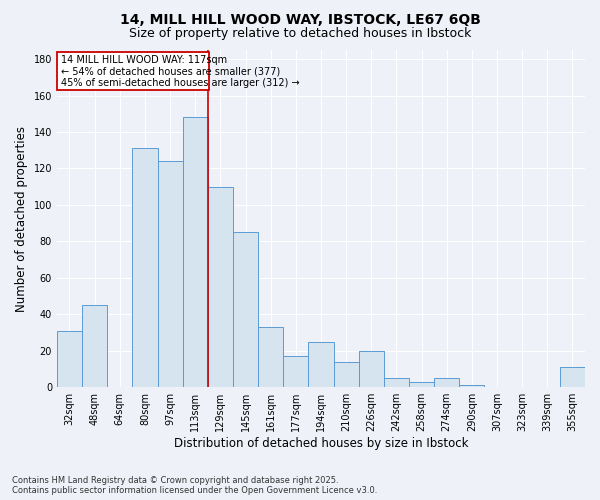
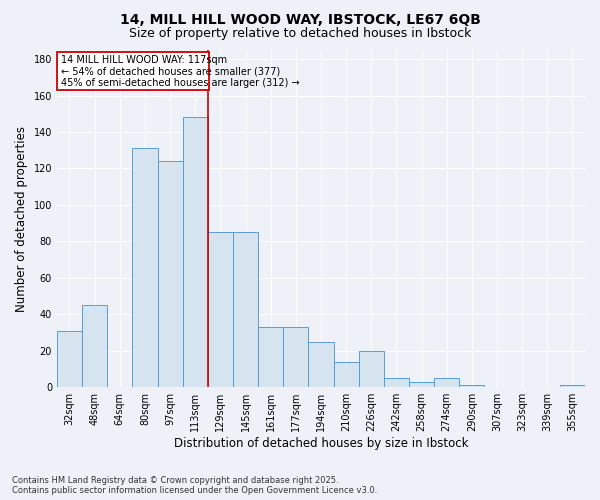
129sqm: 110 -> 85
177sqm: 17 -> 33
355sqm: 11 -> 1
